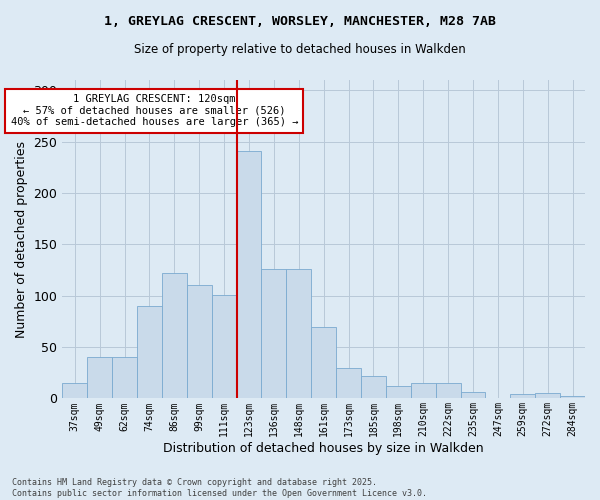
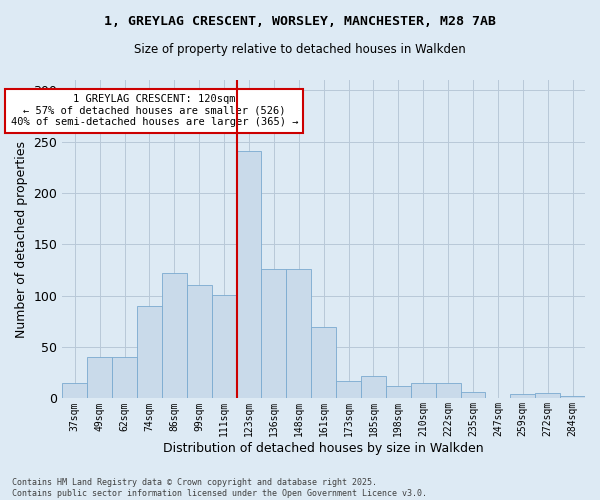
173sqm: 30 -> 17
